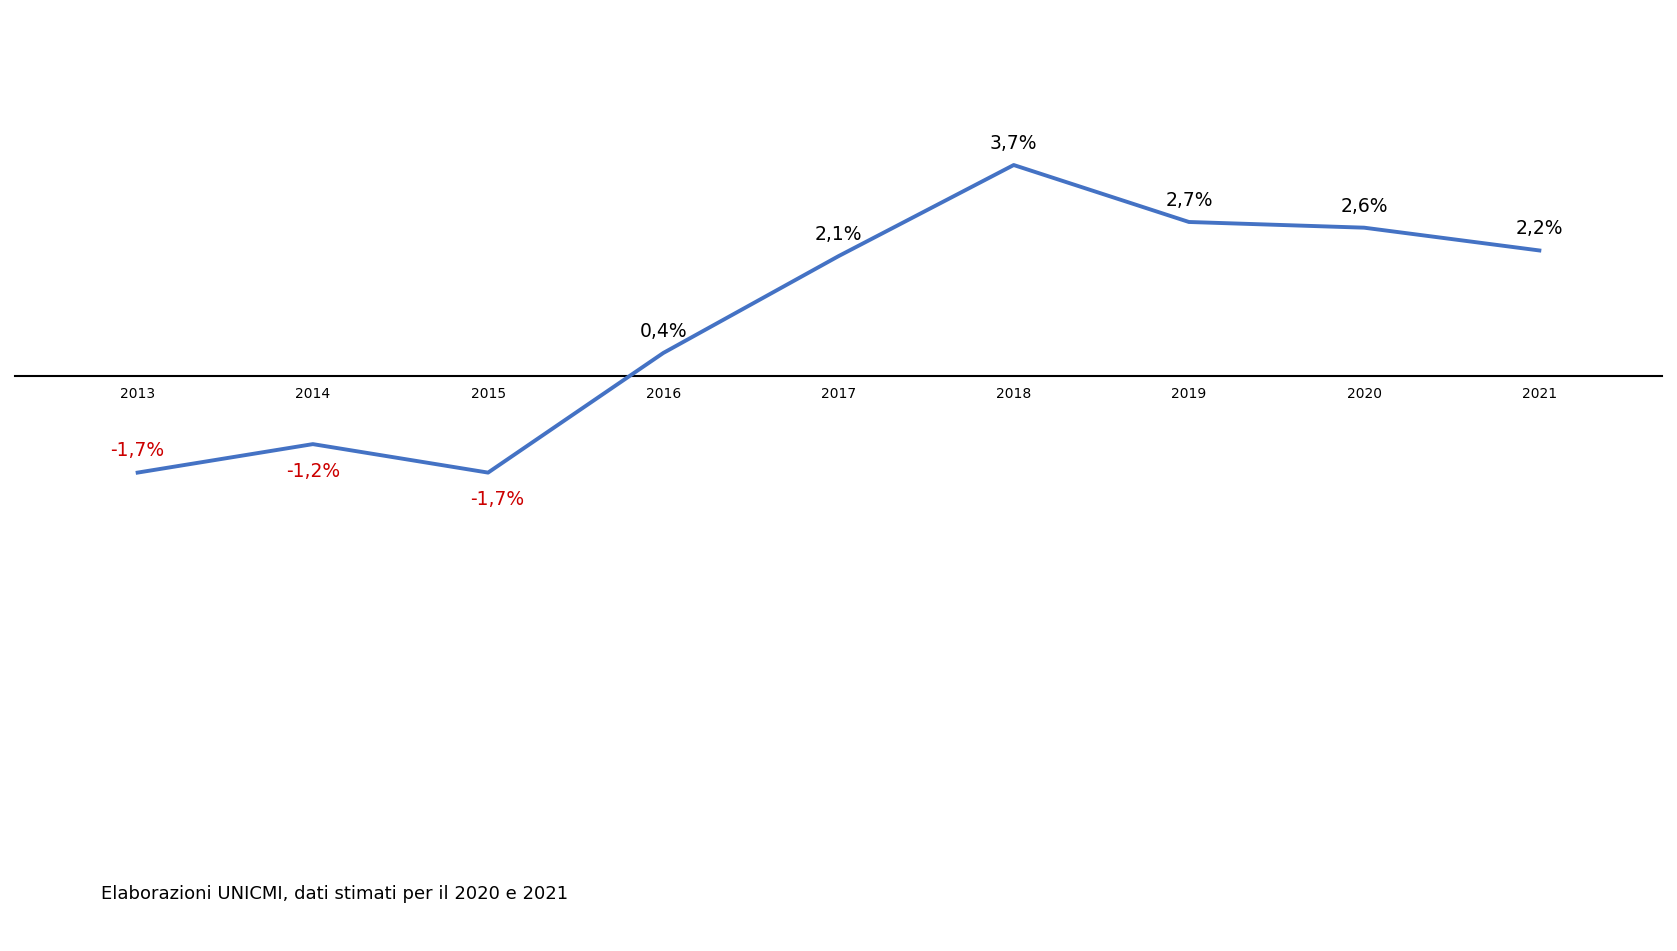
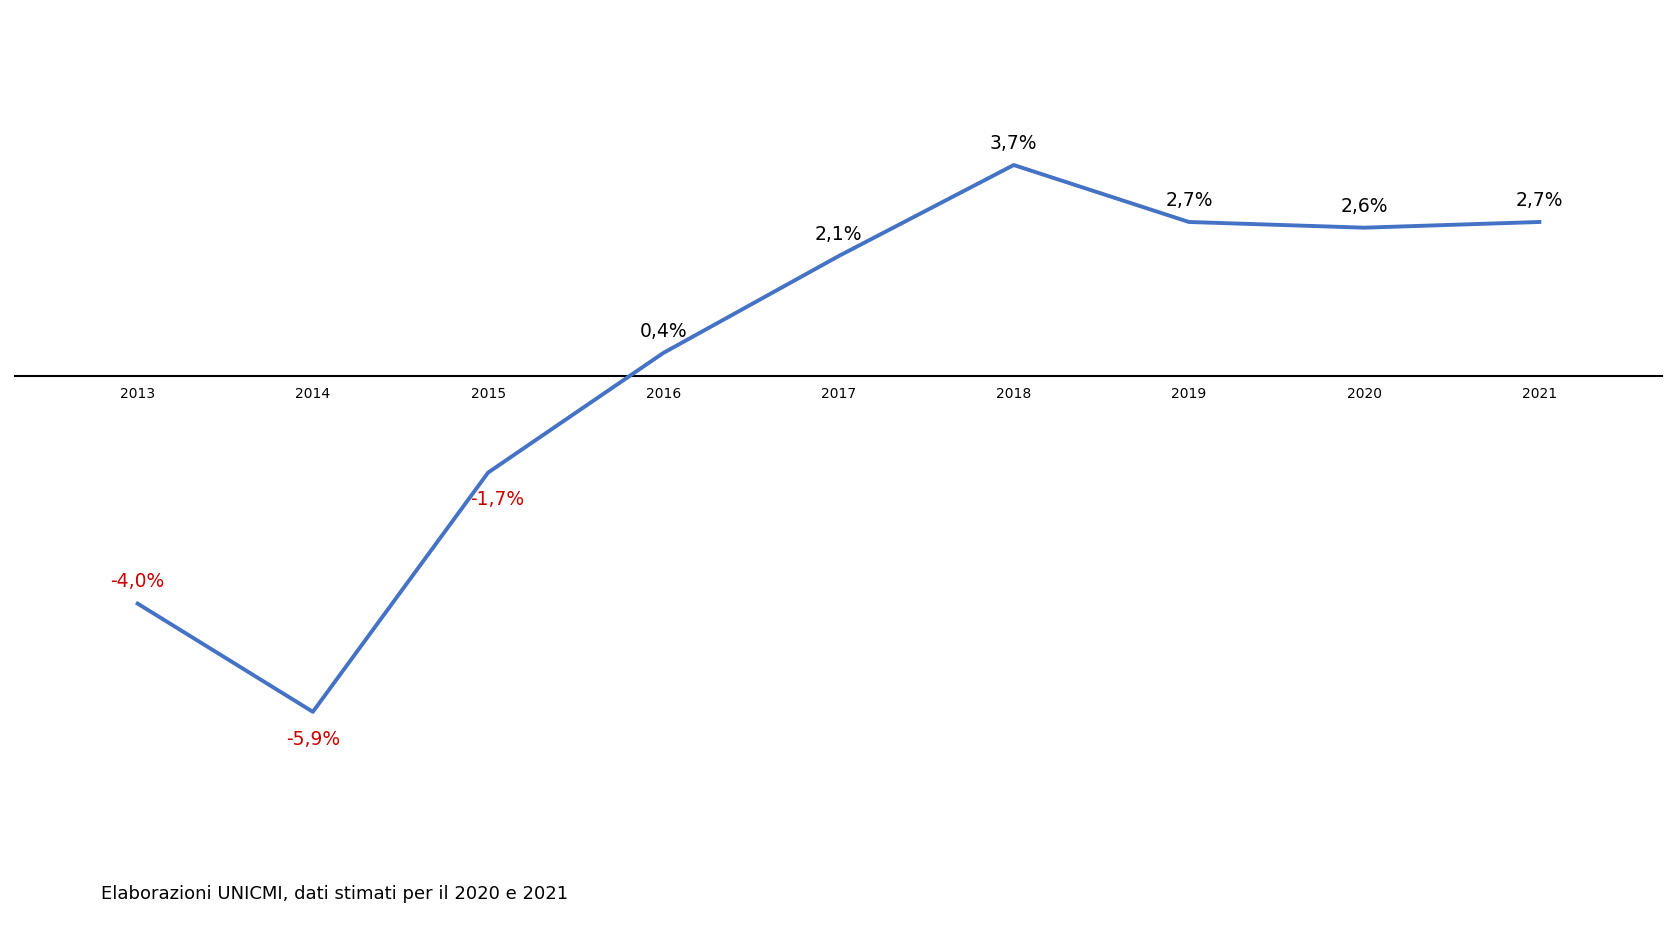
2013: -1,7% -> -4,0%
2014: -1,2% -> -5,9%
2021: 2,2% -> 2,7%
